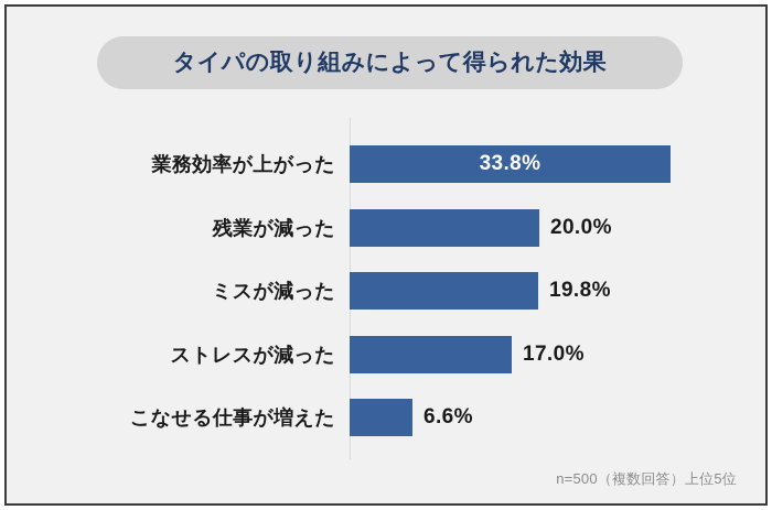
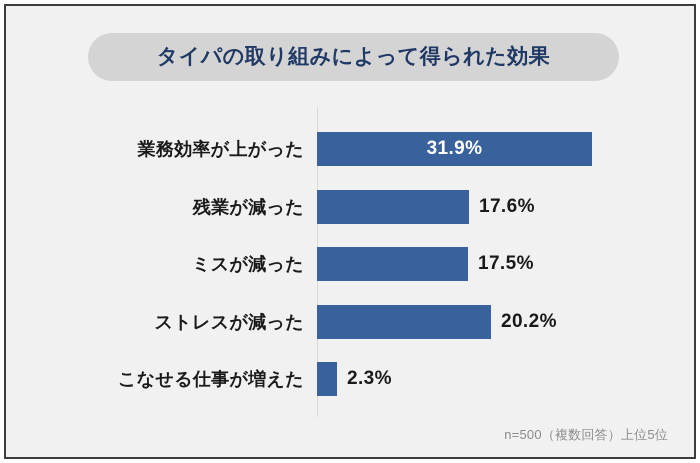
業務効率が上がった: 33.8% -> 31.9%
残業が減った: 20.0% -> 17.6%
ミスが減った: 19.8% -> 17.5%
ストレスが減った: 17.0% -> 20.2%
こなせる仕事が増えた: 6.6% -> 2.3%
